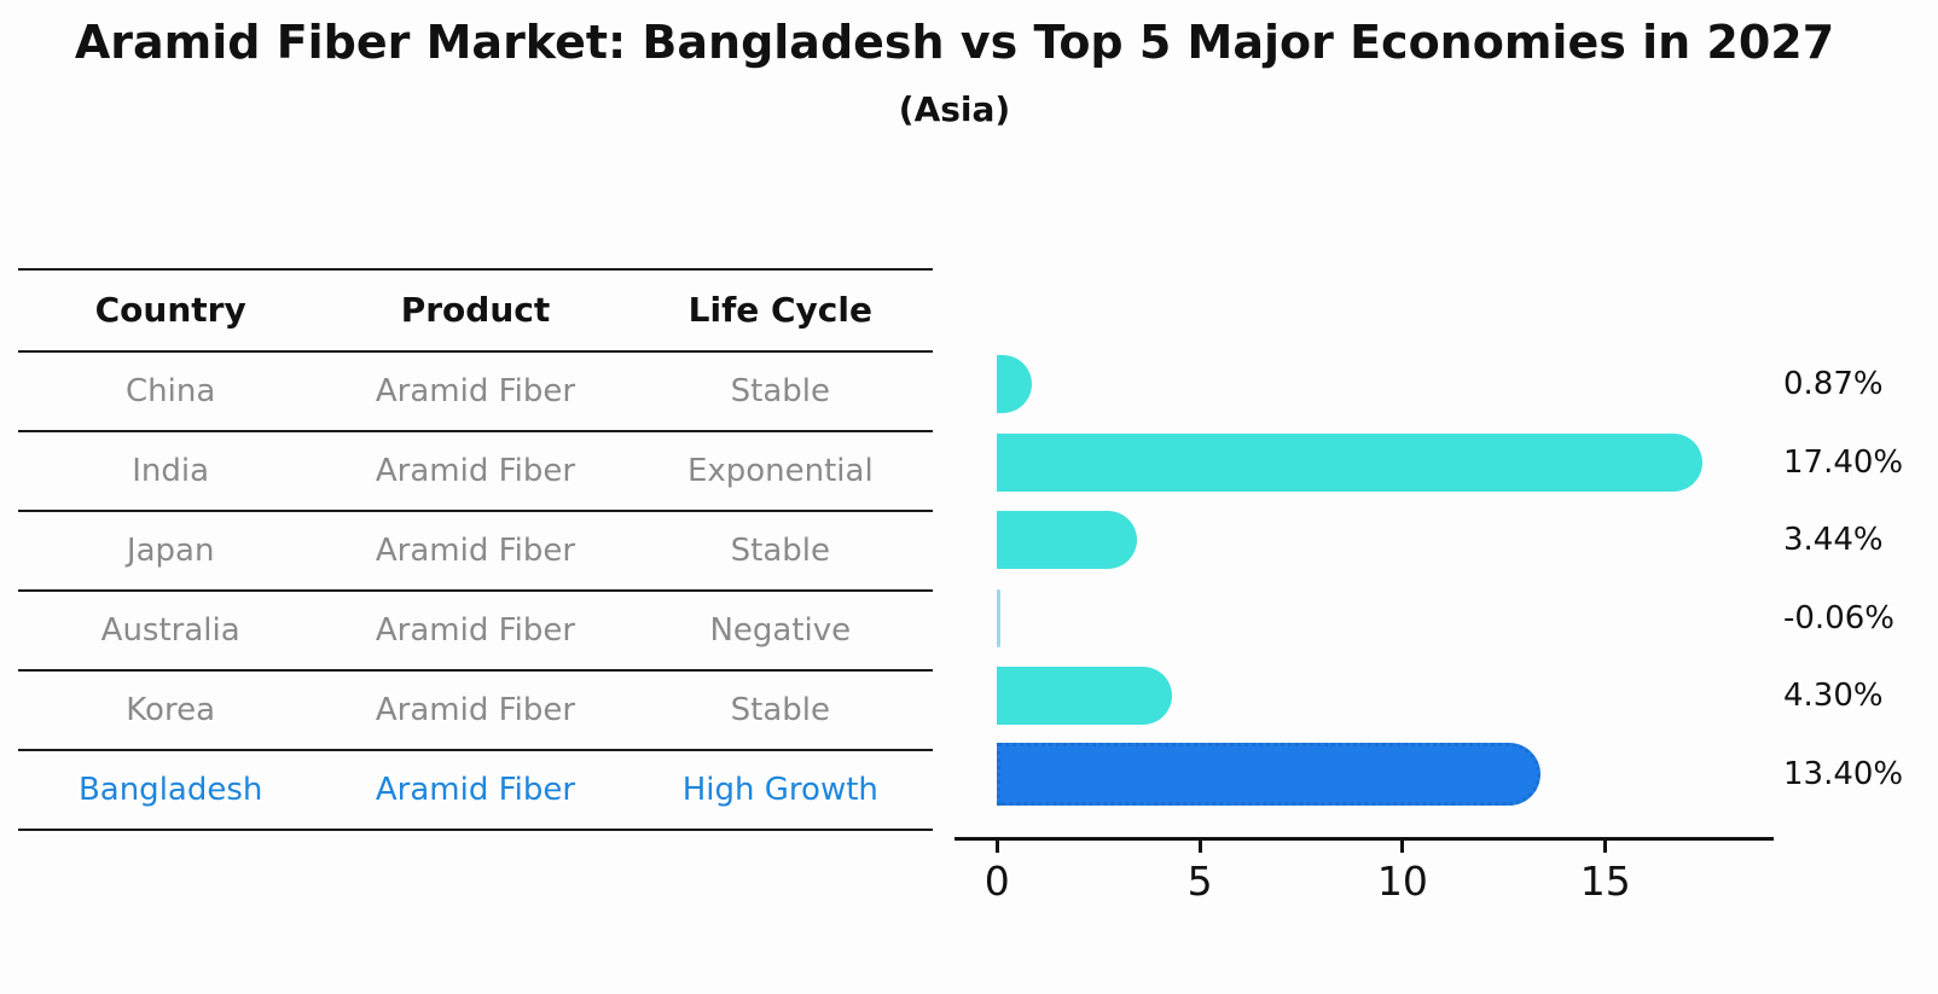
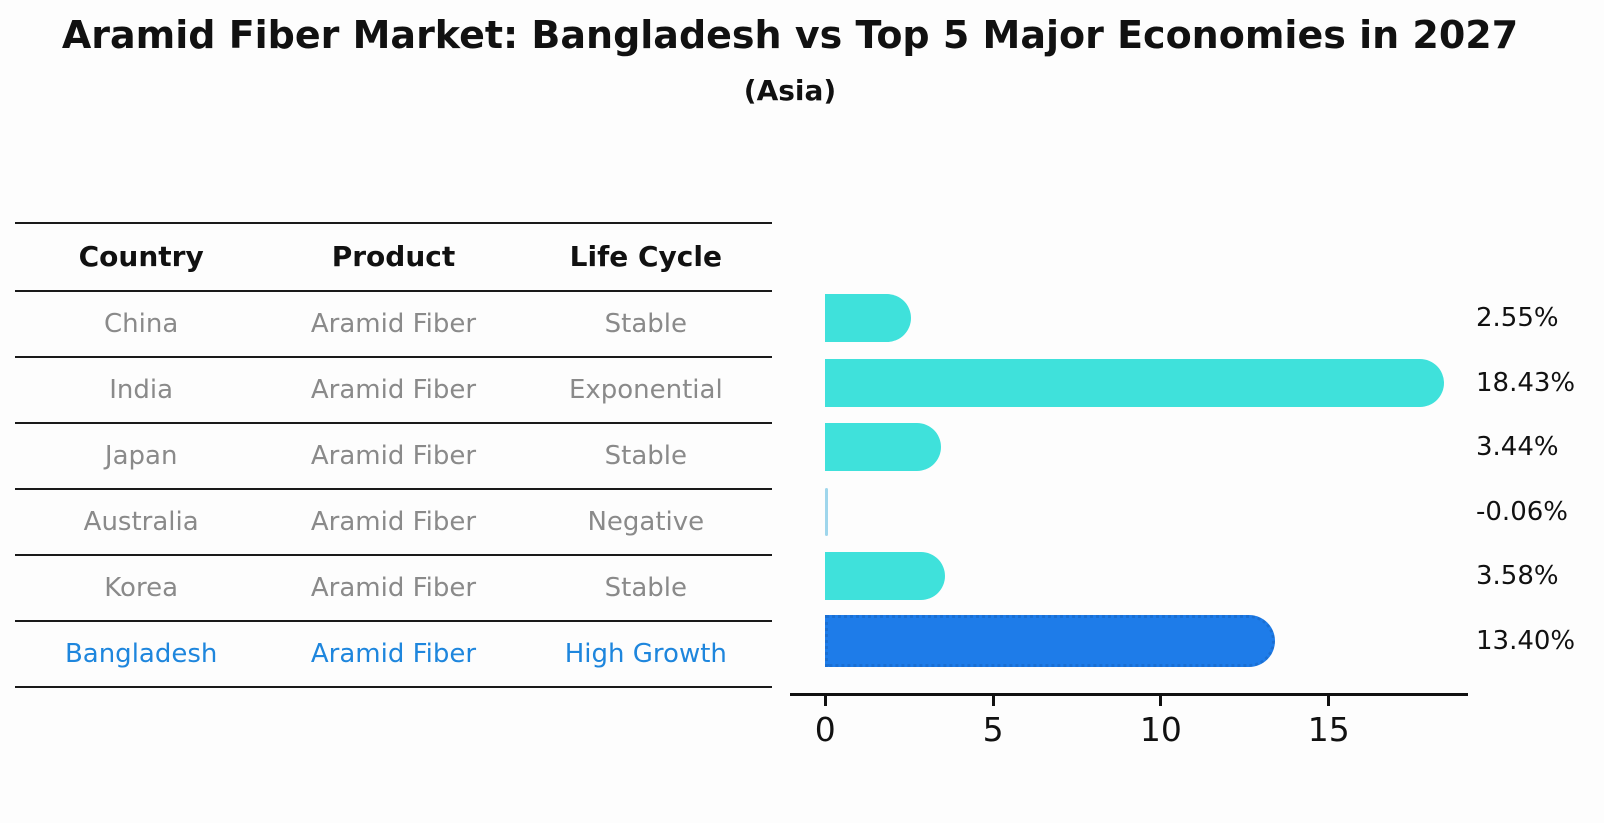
China: 0.87% -> 2.55%
India: 17.40% -> 18.43%
Korea: 4.30% -> 3.58%
